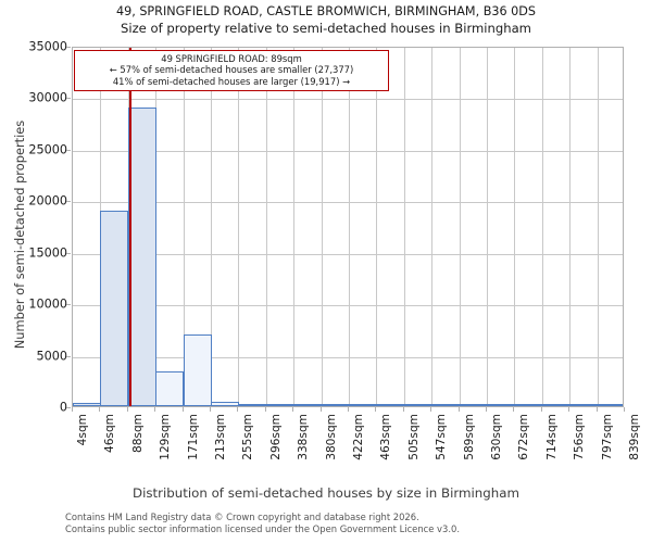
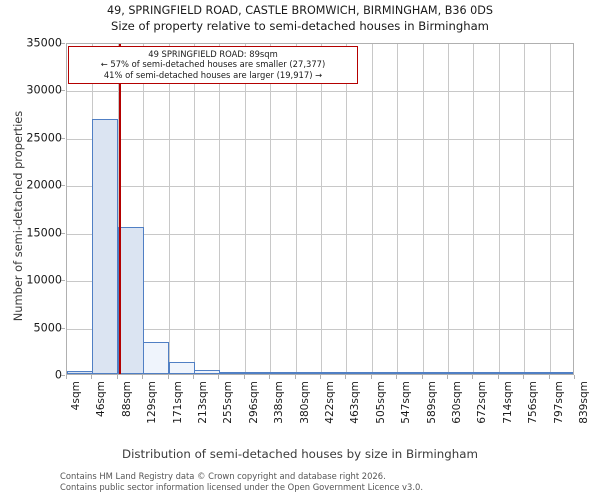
46sqm: 19000 -> 27000
88sqm: 29000 -> 16000
171sqm: 7000 -> 1000
